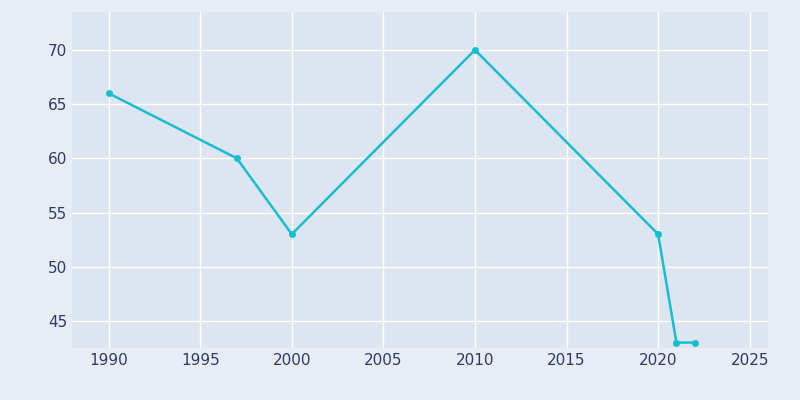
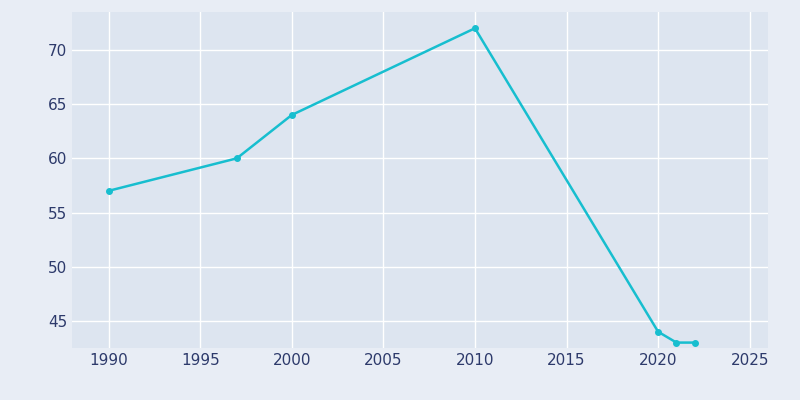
1990: 66 -> 57
2000: 53 -> 64
2010: 70 -> 72
2020: 53 -> 44
